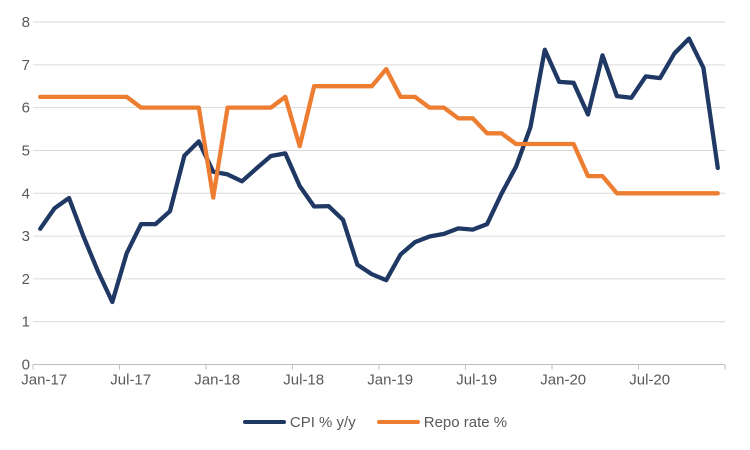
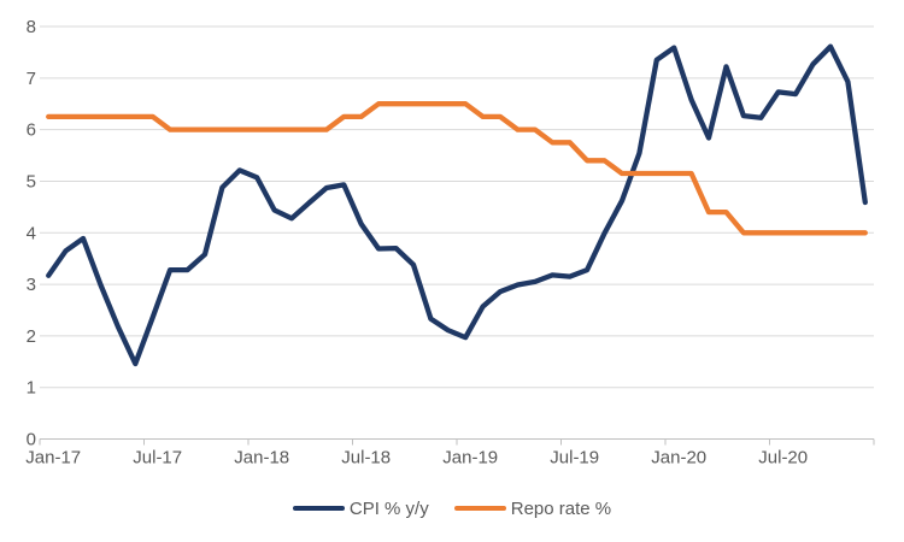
CPI % y/y/Jul-17: 2.6 -> 2.4
CPI % y/y/Jan-18: 4.5 -> 5.1
Repo rate %/Jan-18: 3.9 -> 6.0
Repo rate %/Jul-18: 5.1 -> 6.2
Repo rate %/Jan-19: 6.9 -> 6.5
CPI % y/y/Jan-20: 6.6 -> 7.6
